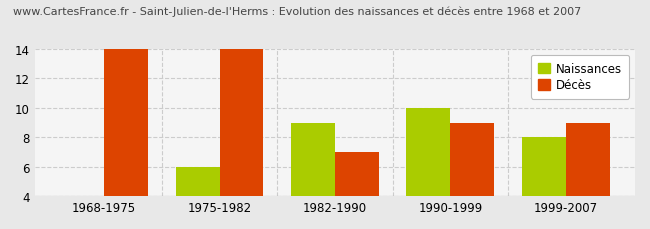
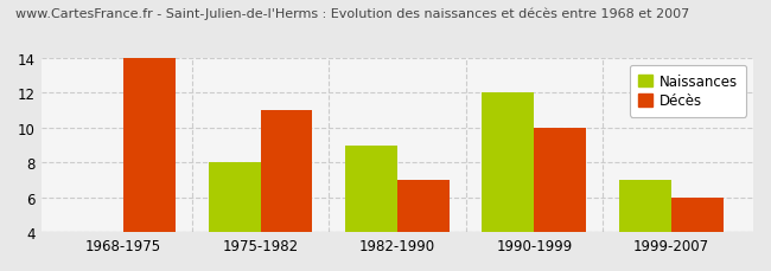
Naissances/1975-1982: 6 -> 8
Décès/1975-1982: 14 -> 11
Naissances/1990-1999: 10 -> 12
Décès/1990-1999: 9 -> 10
Naissances/1999-2007: 8 -> 7
Décès/1999-2007: 9 -> 6
